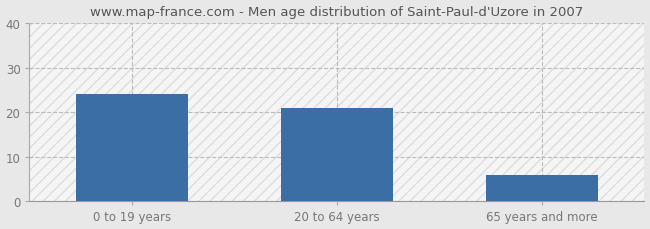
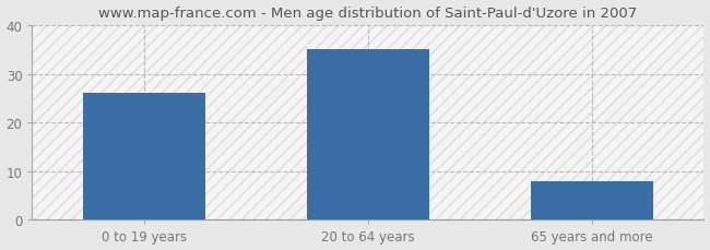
0 to 19 years: 24 -> 26
20 to 64 years: 21 -> 35
65 years and more: 6 -> 8
